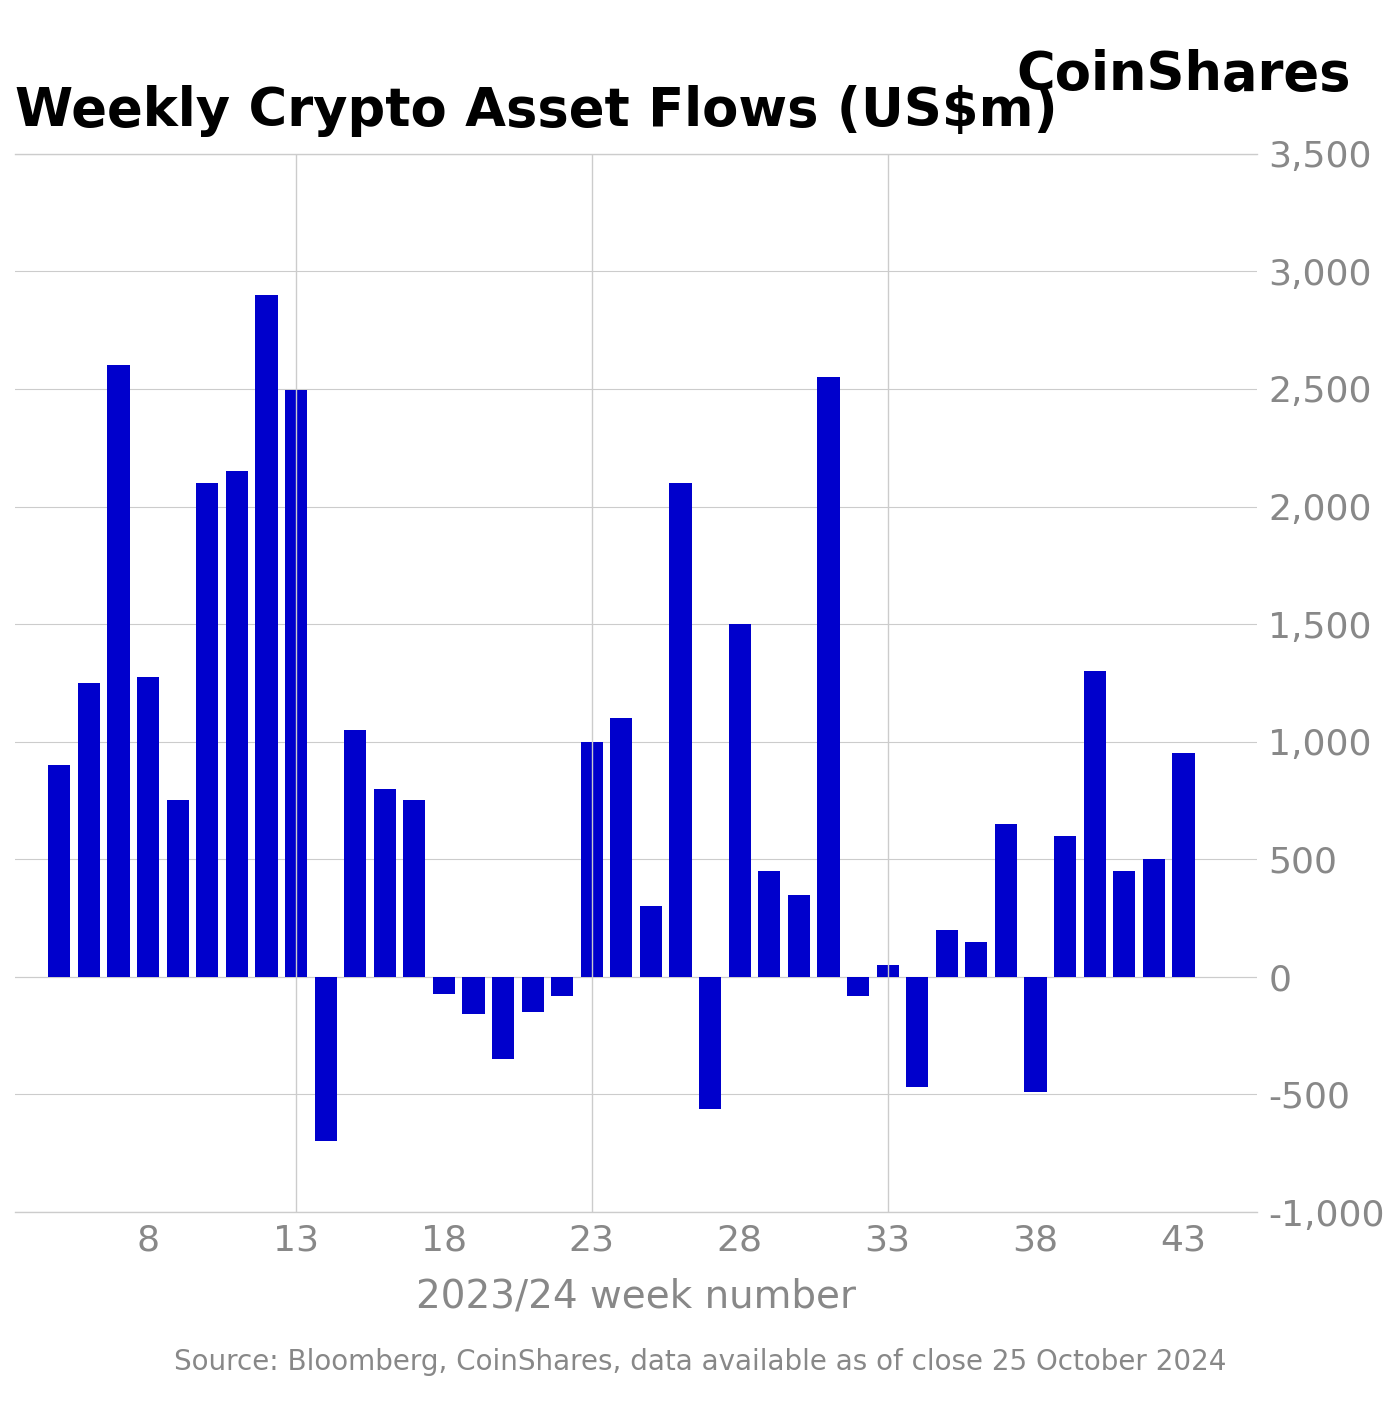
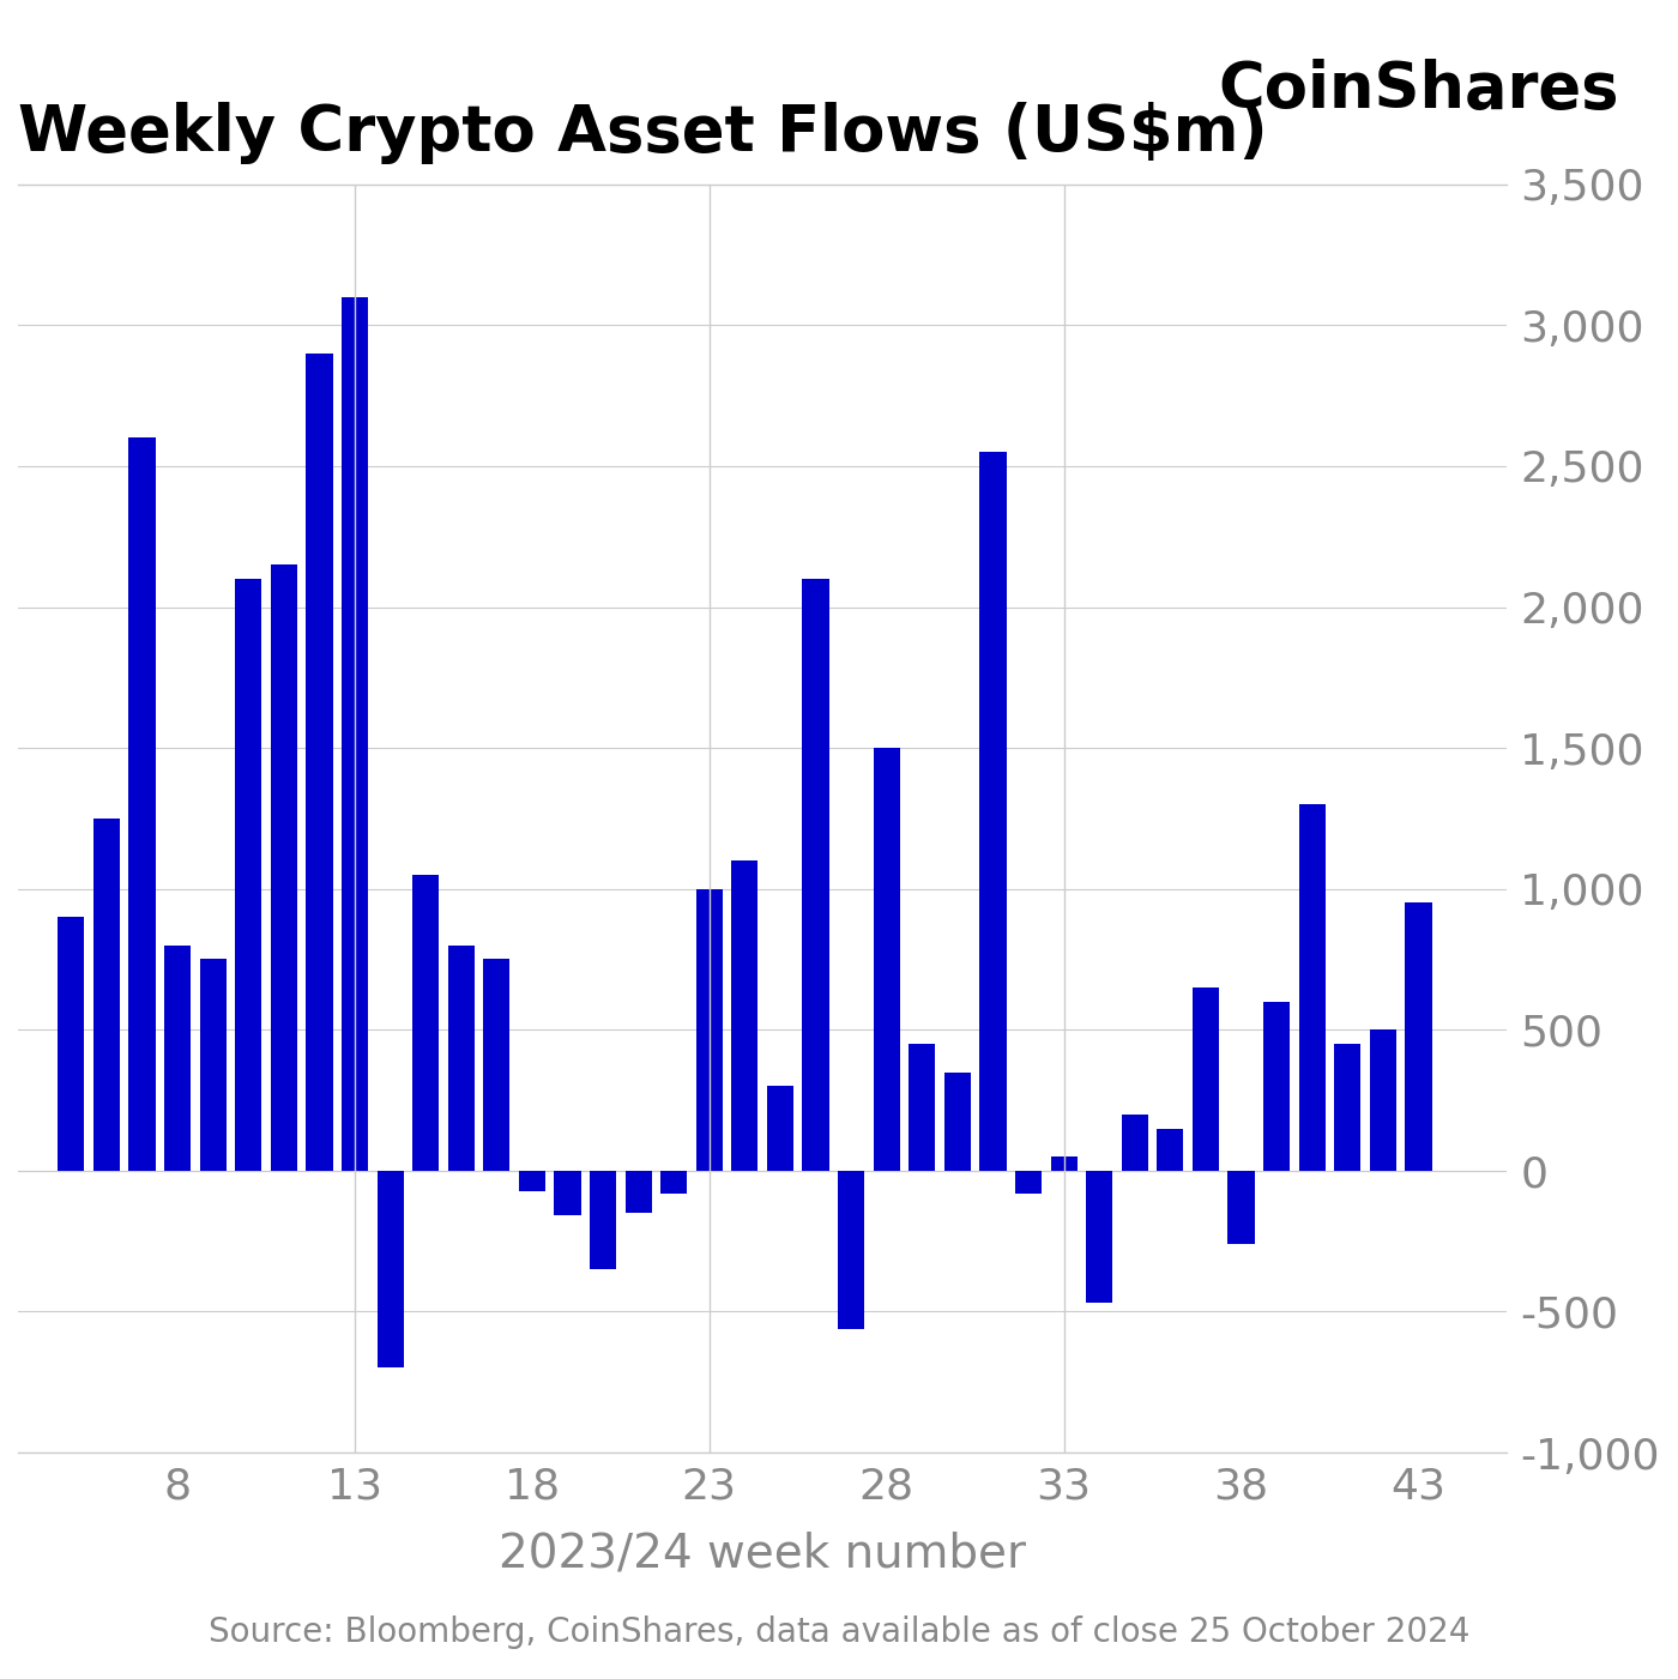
8: 1,275 -> 800
13: 2,495 -> 3,100
38: -490 -> -260
